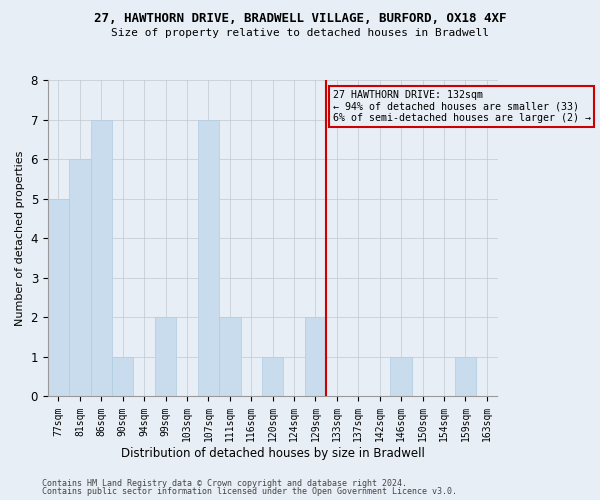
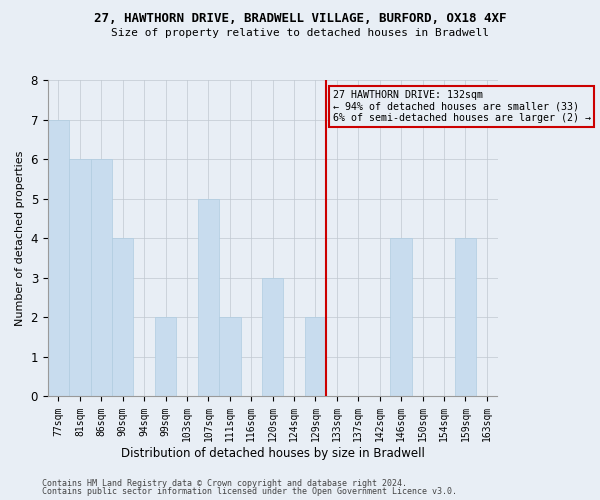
77sqm: 5 -> 7
86sqm: 7 -> 6
90sqm: 1 -> 4
107sqm: 7 -> 5
120sqm: 1 -> 3
146sqm: 1 -> 4
159sqm: 1 -> 4
